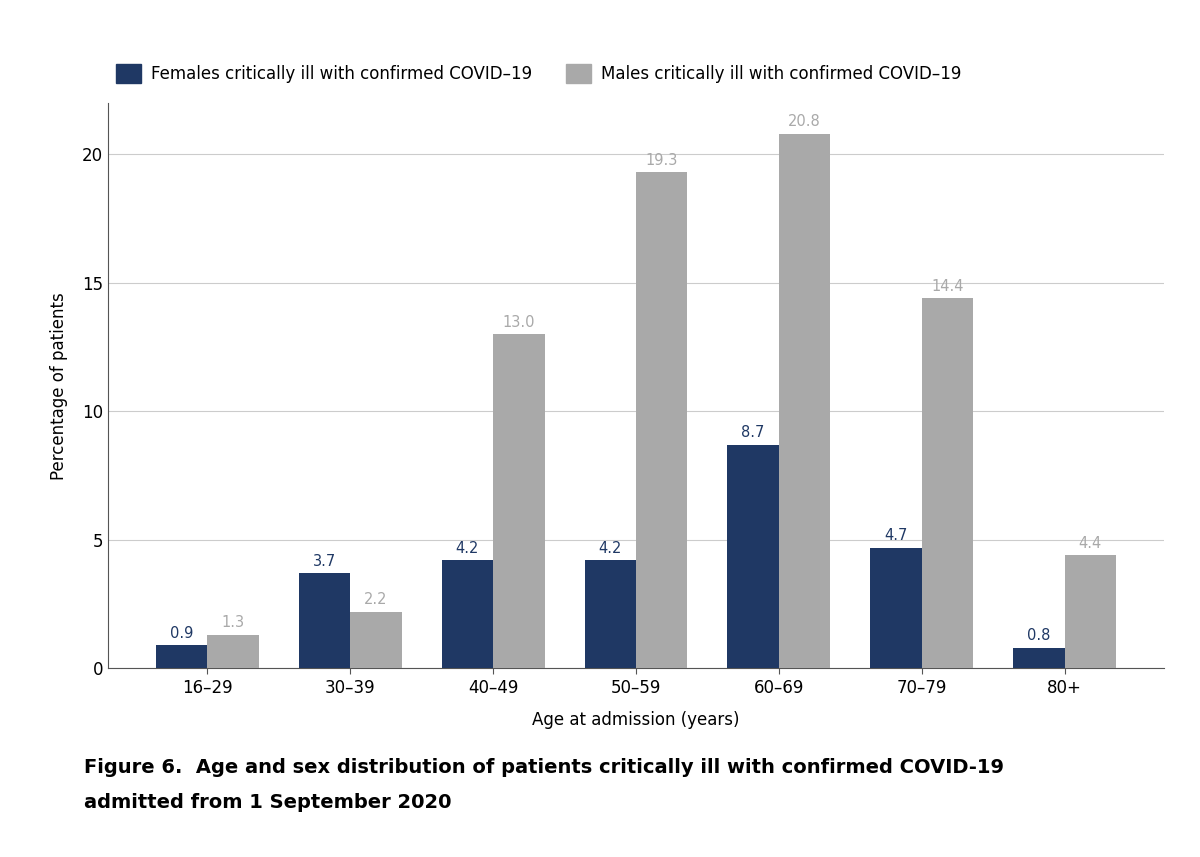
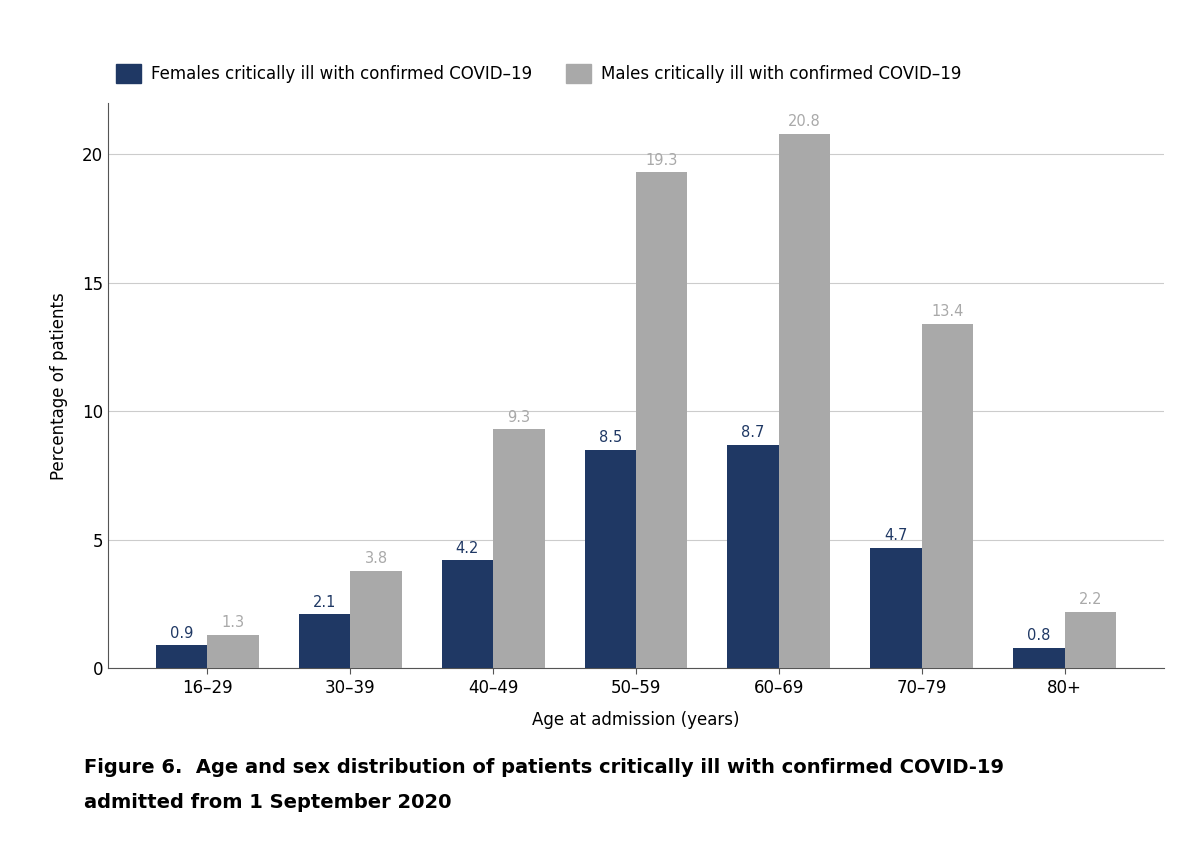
Females critically ill with confirmed COVID–19/30–39: 3.7 -> 2.1
Males critically ill with confirmed COVID–19/30–39: 2.2 -> 3.8
Males critically ill with confirmed COVID–19/40–49: 13.0 -> 9.3
Females critically ill with confirmed COVID–19/50–59: 4.2 -> 8.5
Males critically ill with confirmed COVID–19/70–79: 14.4 -> 13.4
Males critically ill with confirmed COVID–19/80+: 4.4 -> 2.2
